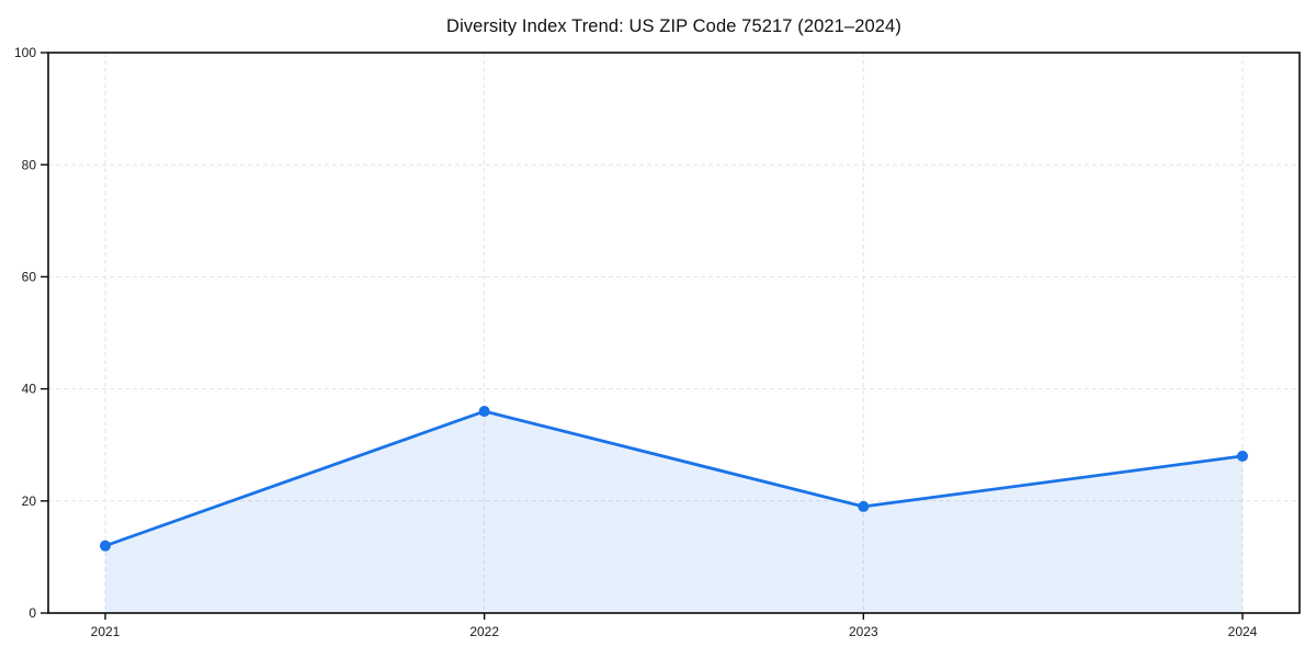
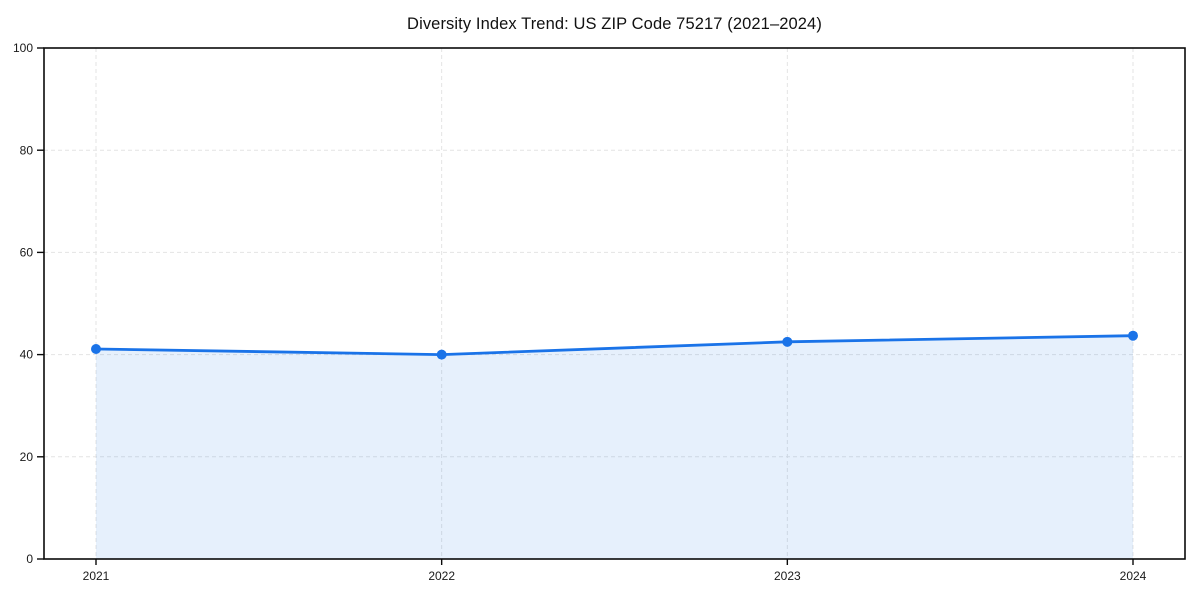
2021: 12 -> 41
2022: 36 -> 40
2023: 19 -> 42
2024: 28 -> 44
